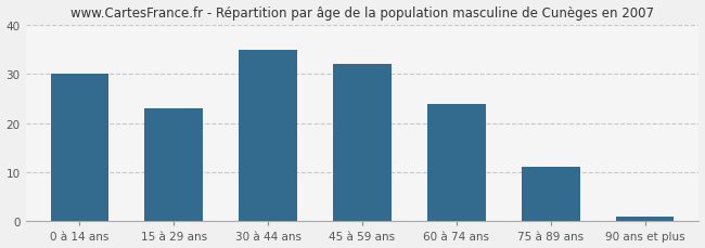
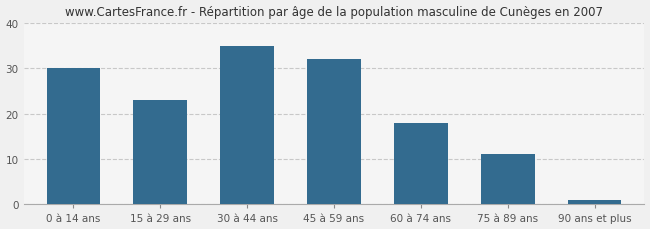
60 à 74 ans: 24 -> 18
